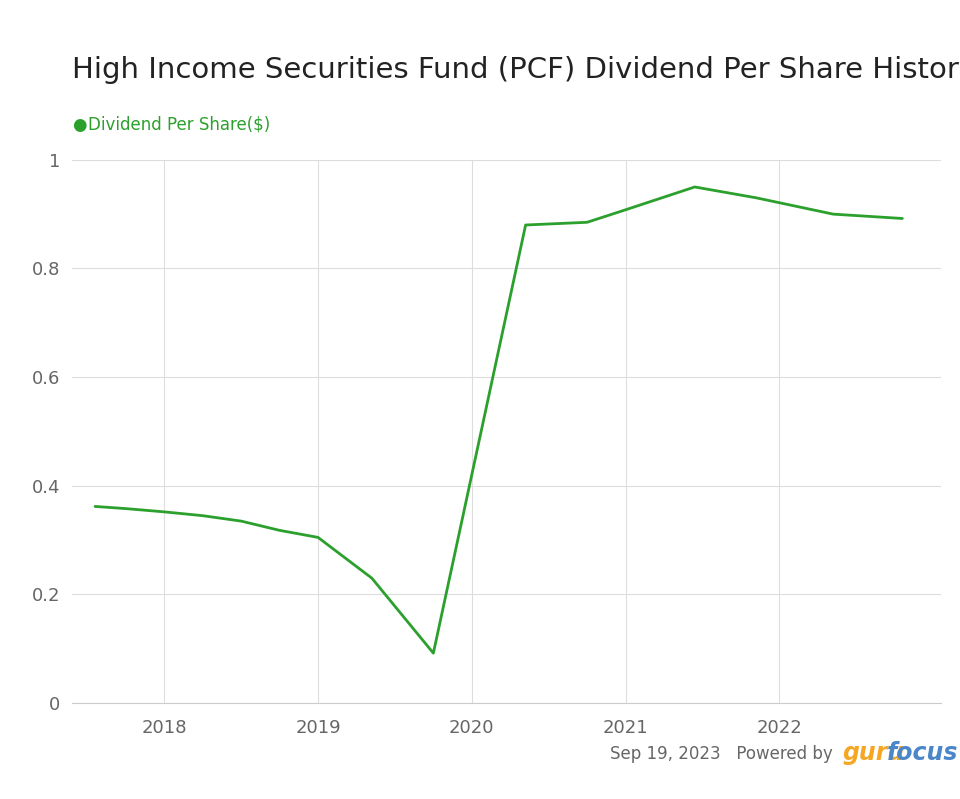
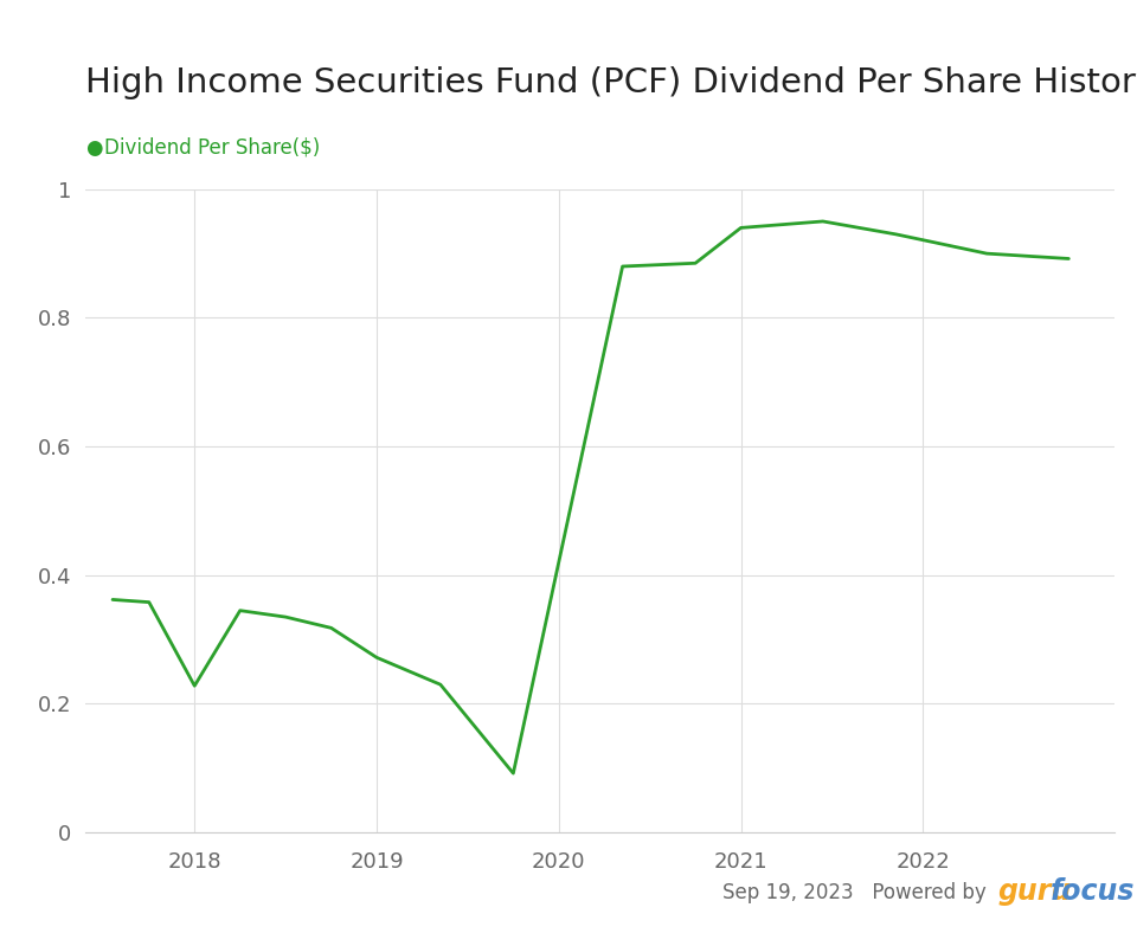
2018: 0.352 -> 0.228
2019: 0.305 -> 0.272
2021: 0.908 -> 0.940
